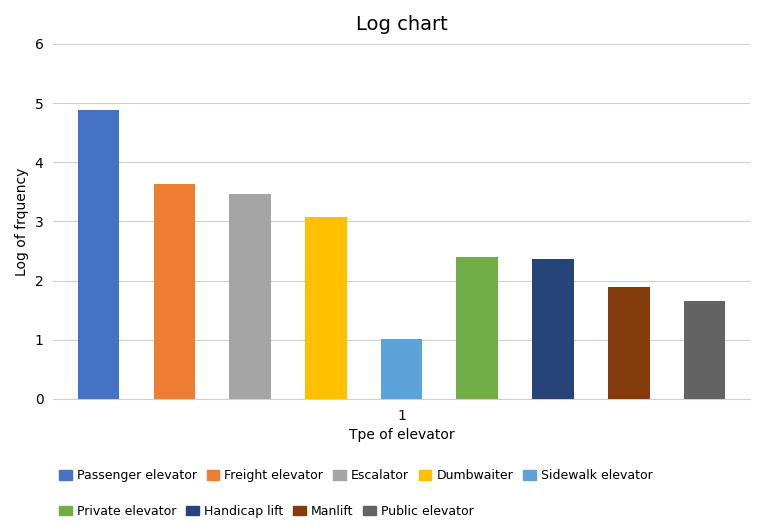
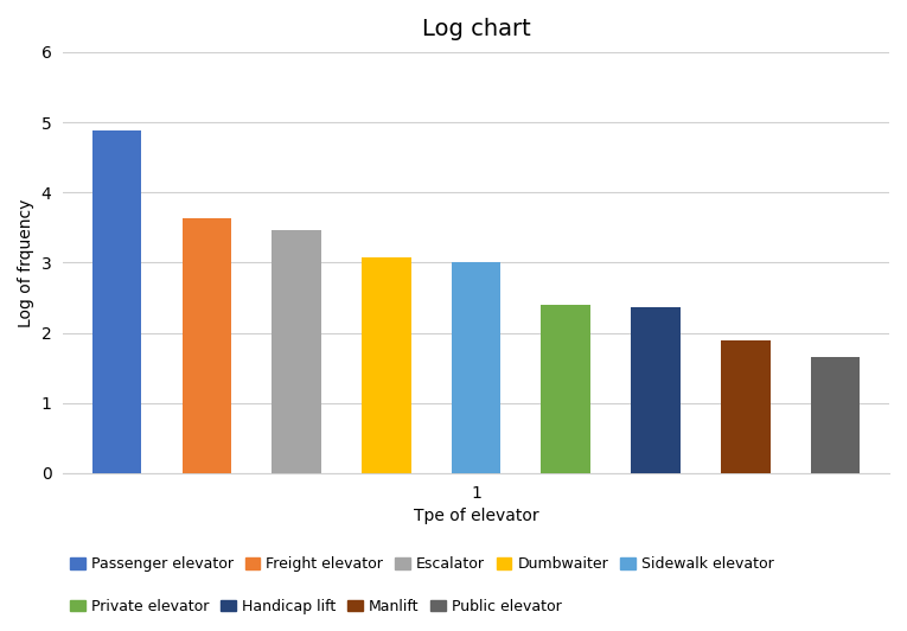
1: 1.02 -> 3.00
